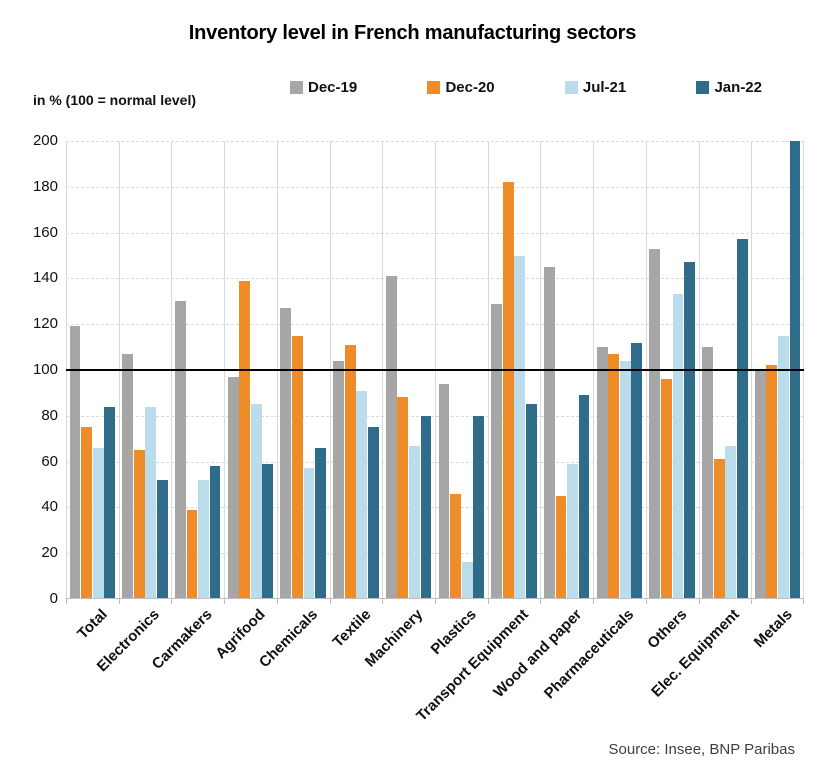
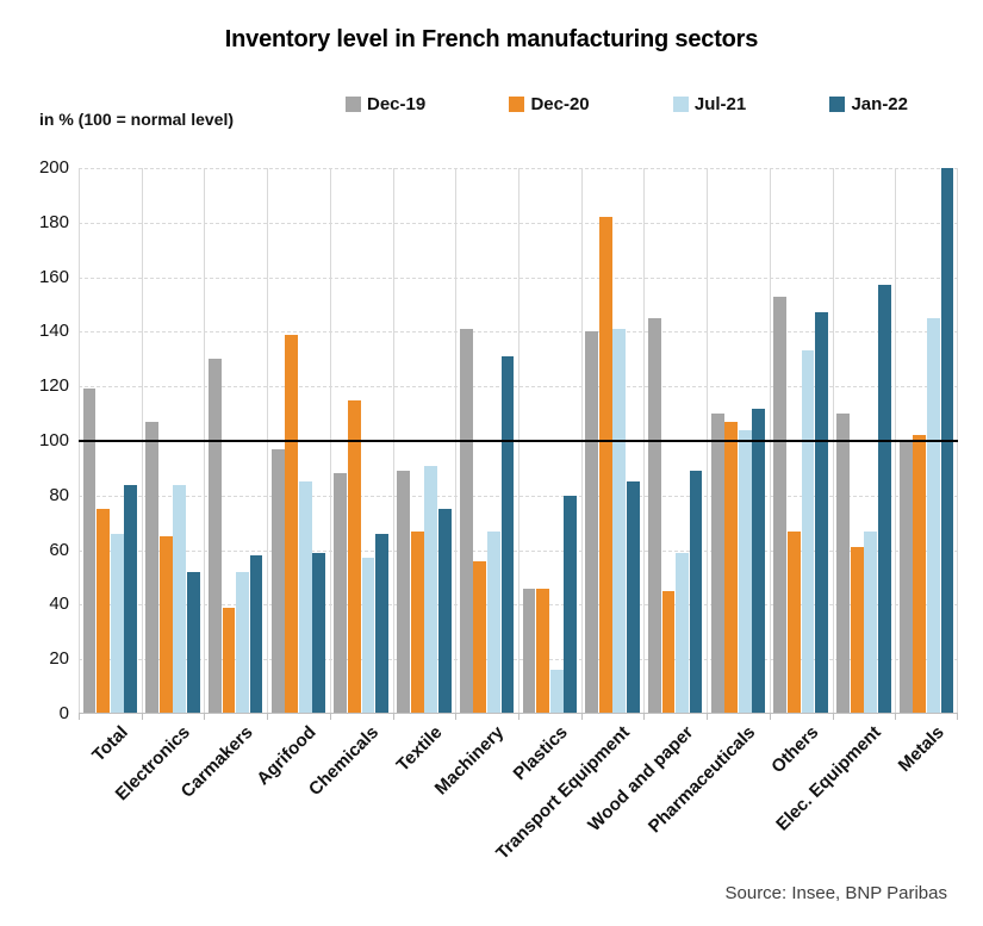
Dec-19/Chemicals: 127 -> 88
Dec-19/Textile: 104 -> 89
Dec-20/Textile: 111 -> 67
Dec-20/Machinery: 88 -> 56
Jan-22/Machinery: 80 -> 131
Dec-19/Plastics: 94 -> 46
Dec-19/Transport Equipment: 129 -> 140
Jul-21/Transport Equipment: 150 -> 141
Dec-20/Others: 96 -> 67
Jul-21/Metals: 115 -> 145
